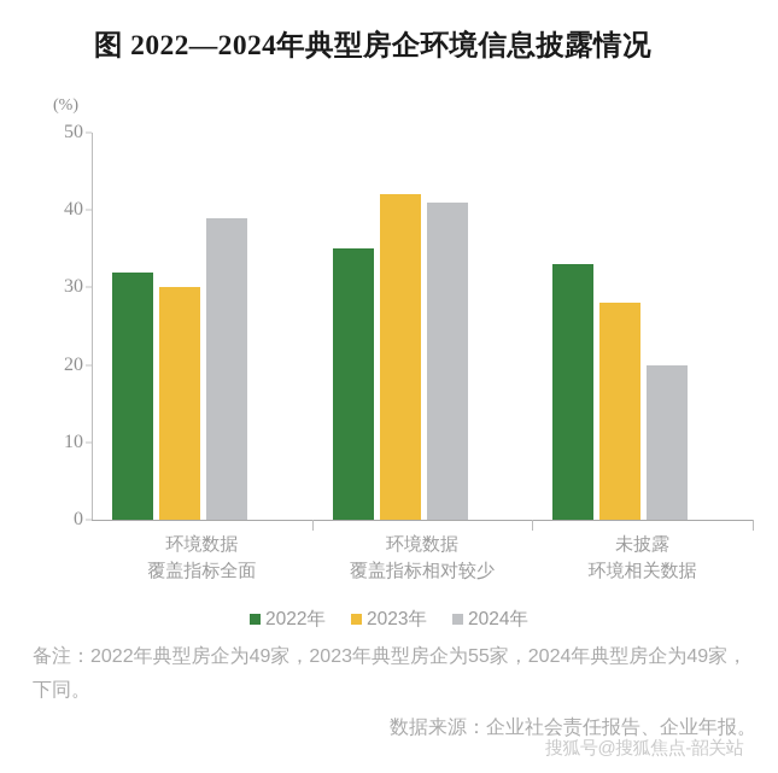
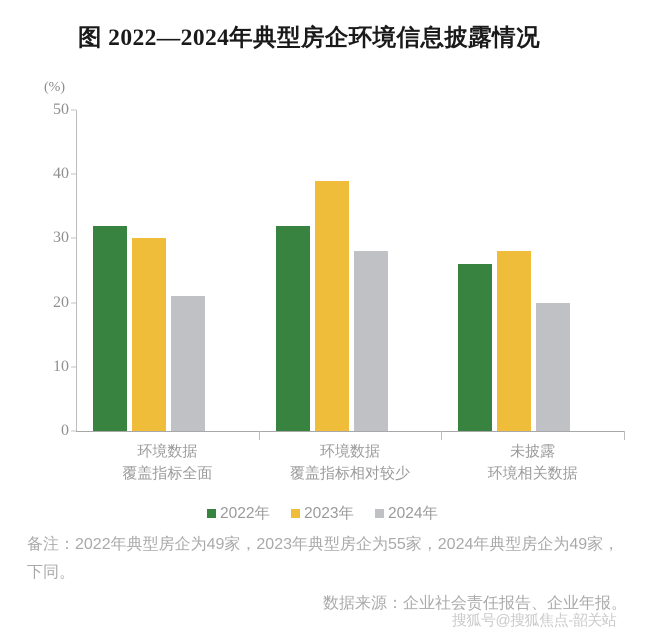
2024年/环境数据覆盖指标全面: 39 -> 21
2022年/环境数据覆盖指标相对较少: 35 -> 32
2023年/环境数据覆盖指标相对较少: 42 -> 39
2024年/环境数据覆盖指标相对较少: 41 -> 28
2022年/未披露环境相关数据: 33 -> 26
